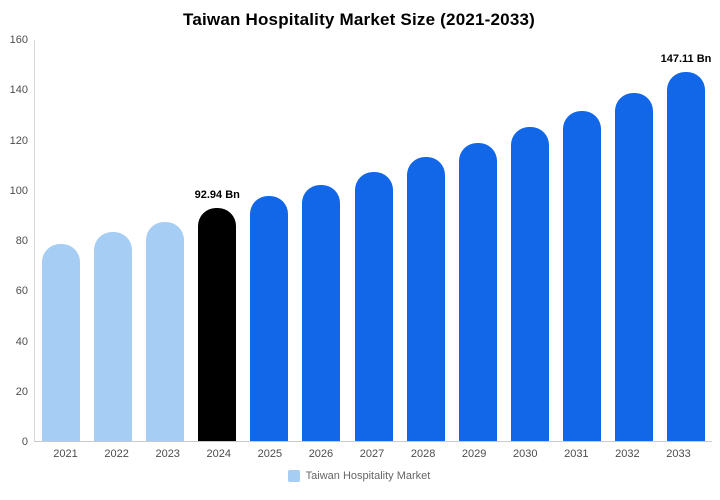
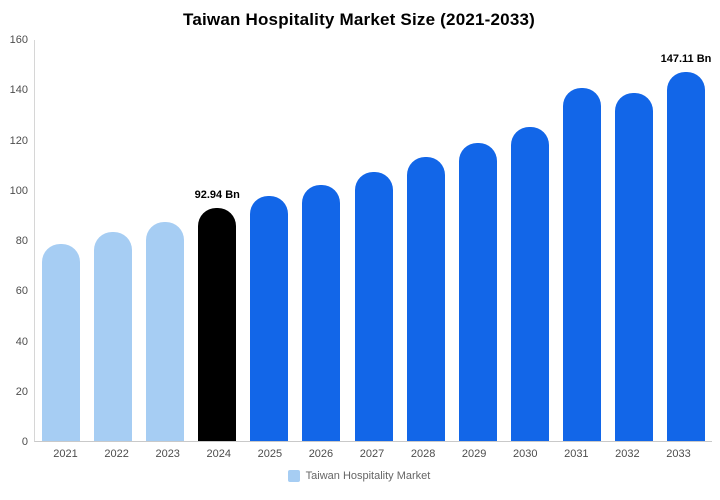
2031: 132 -> 141
